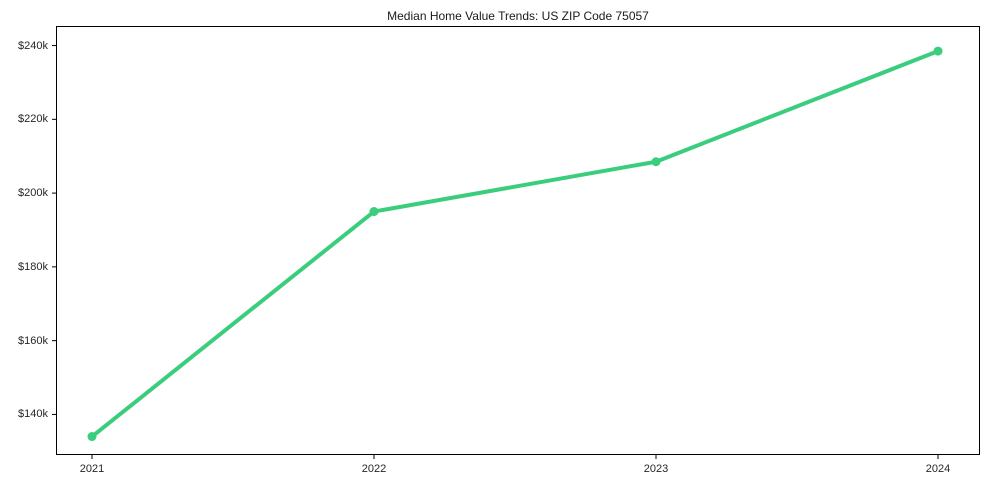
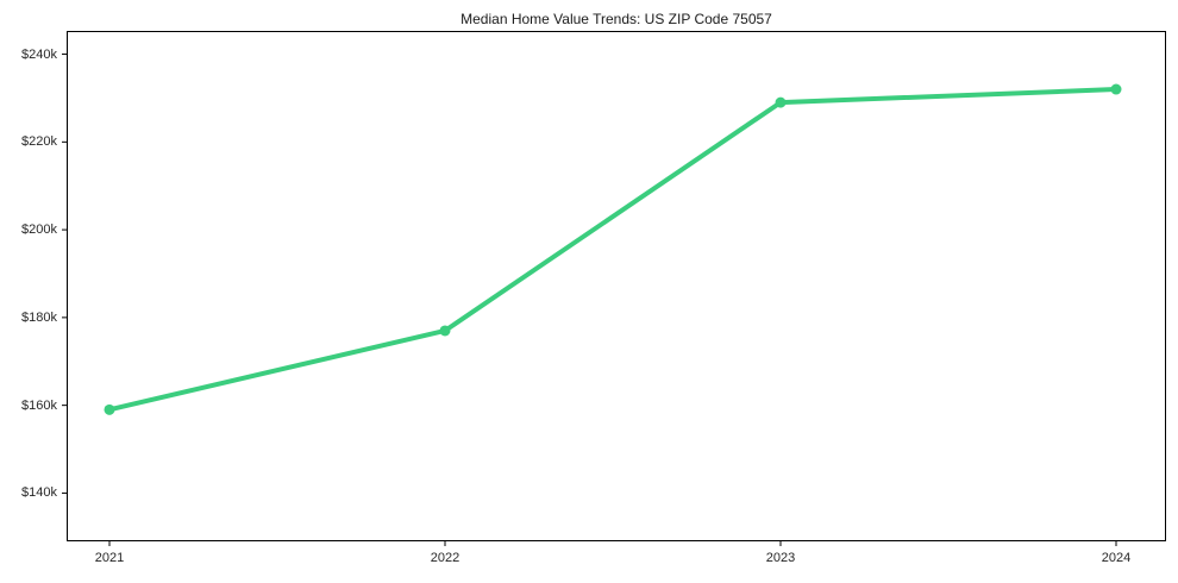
2021: $134k -> $159k
2022: $195k -> $177k
2023: $208k -> $229k
2024: $238k -> $232k
